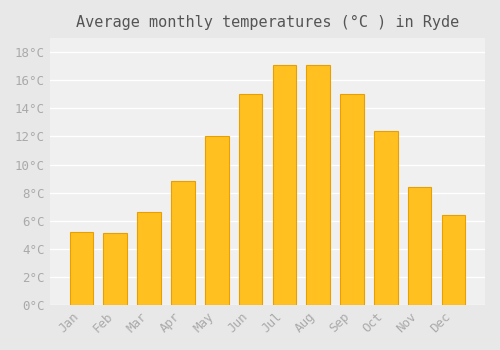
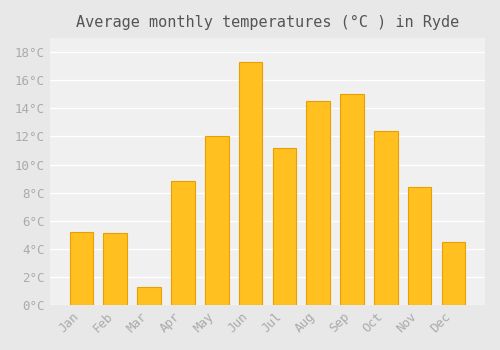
Mar: 6.6°C -> 1.3°C
Jun: 15.0°C -> 17.3°C
Jul: 17.1°C -> 11.2°C
Aug: 17.1°C -> 14.5°C
Dec: 6.4°C -> 4.5°C
